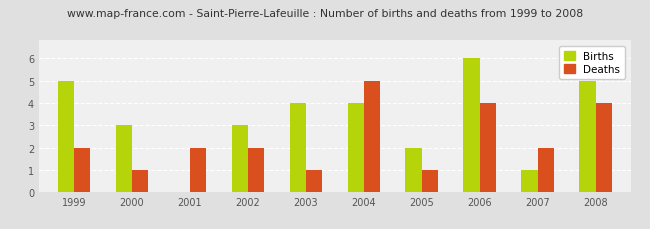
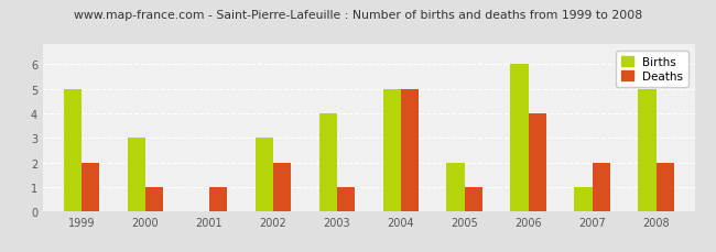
Deaths/2001: 2 -> 1
Births/2004: 4 -> 5
Deaths/2008: 4 -> 2
